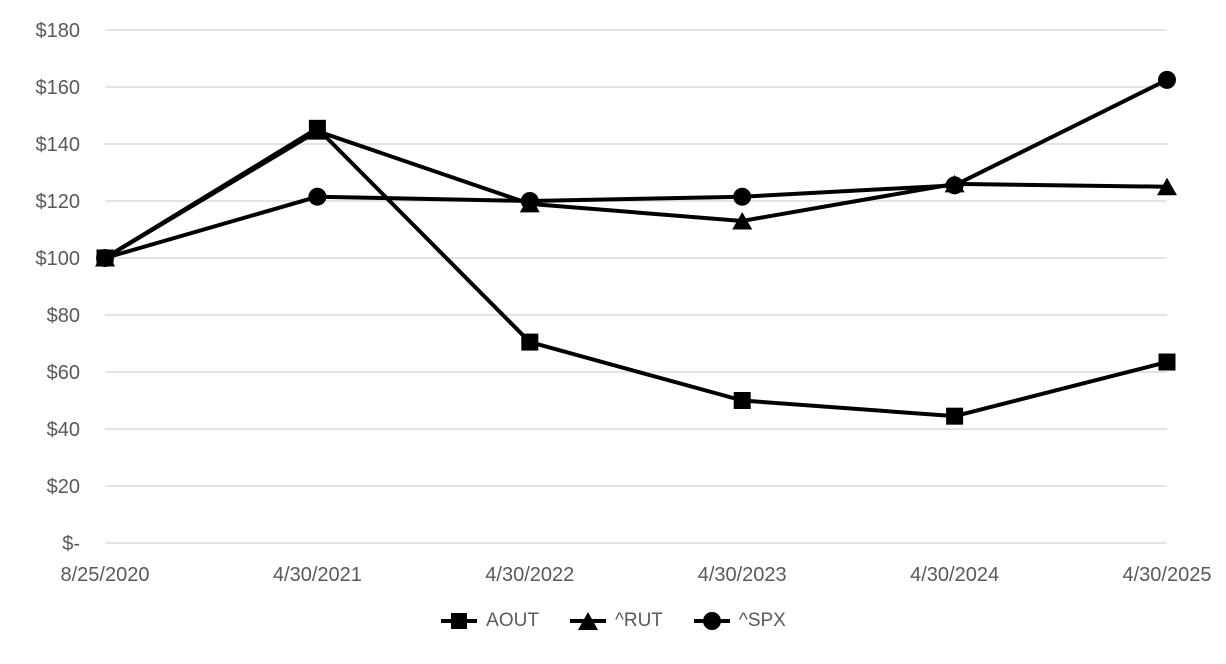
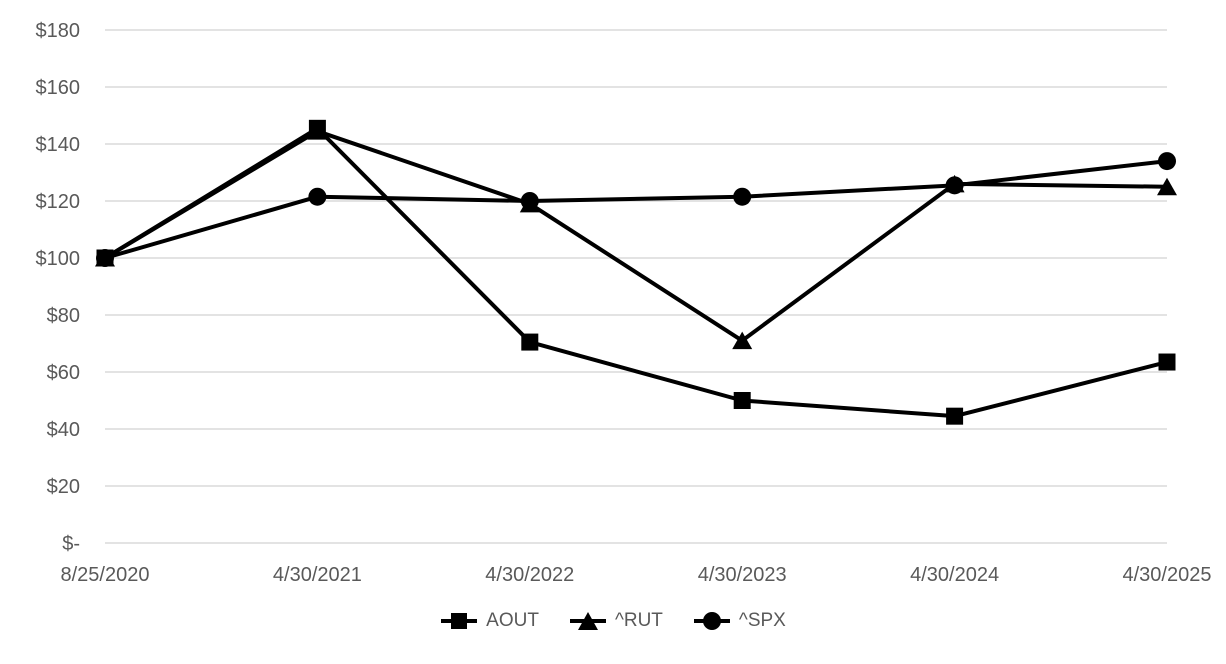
^RUT/4/30/2023: $113 -> $71
^SPX/4/30/2025: $162 -> $134
